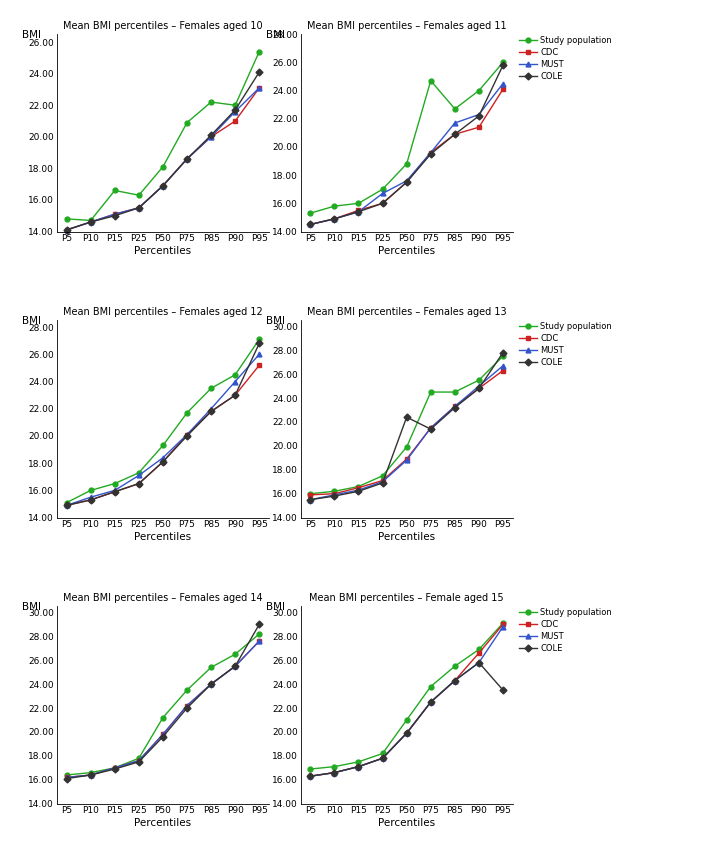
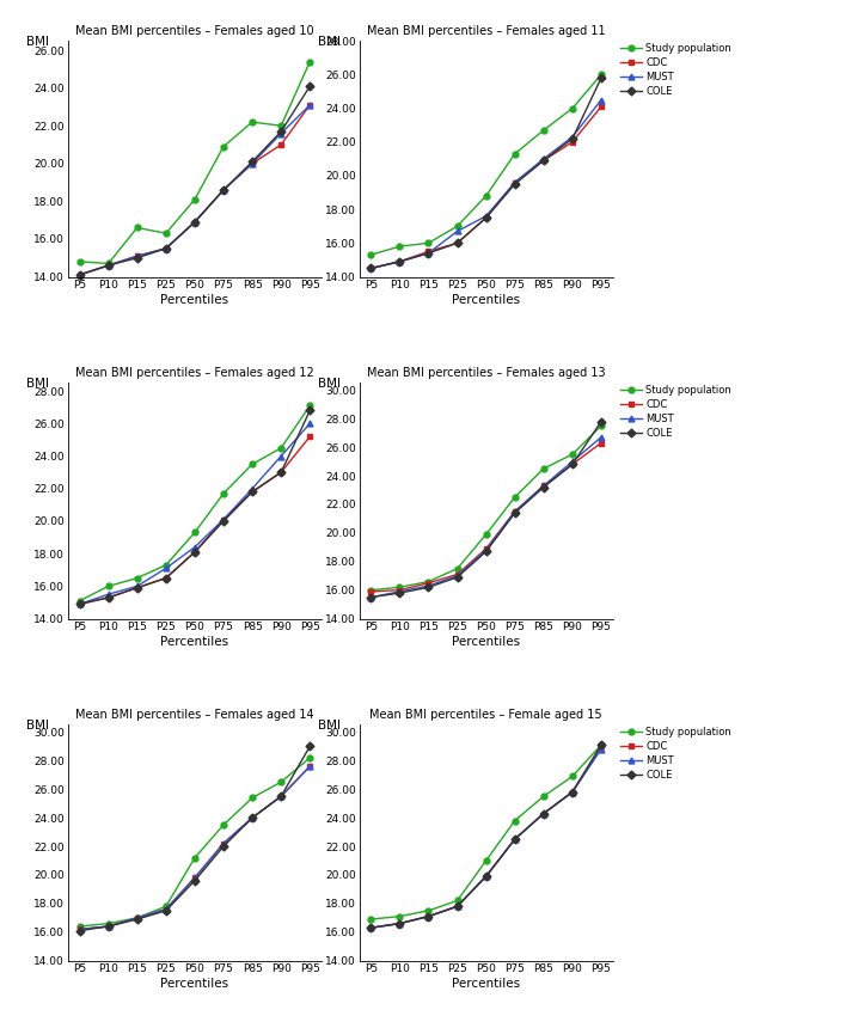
Mean BMI percentiles – Females aged 11/Study population/P75: 24.7 -> 21.3
Mean BMI percentiles – Females aged 11/MUST/P85: 21.7 -> 21.0
Mean BMI percentiles – Females aged 11/CDC/P90: 21.4 -> 22.0
Mean BMI percentiles – Females aged 13/COLE/P50: 22.4 -> 18.7
Mean BMI percentiles – Females aged 13/Study population/P75: 24.5 -> 22.5
Mean BMI percentiles – Female aged 15/CDC/P90: 26.6 -> 25.8
Mean BMI percentiles – Female aged 15/COLE/P95: 23.5 -> 29.1
